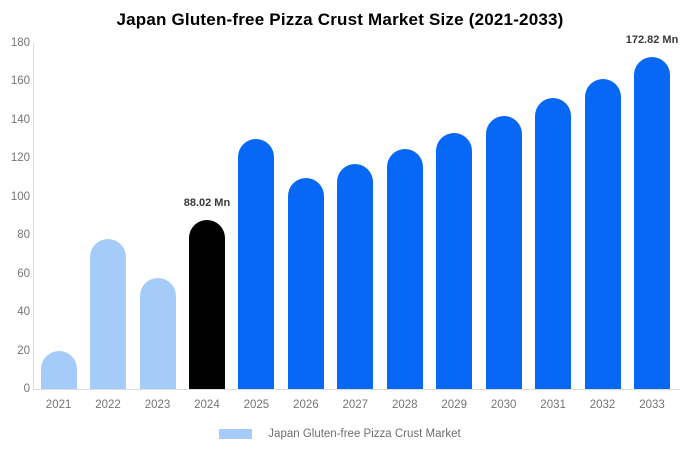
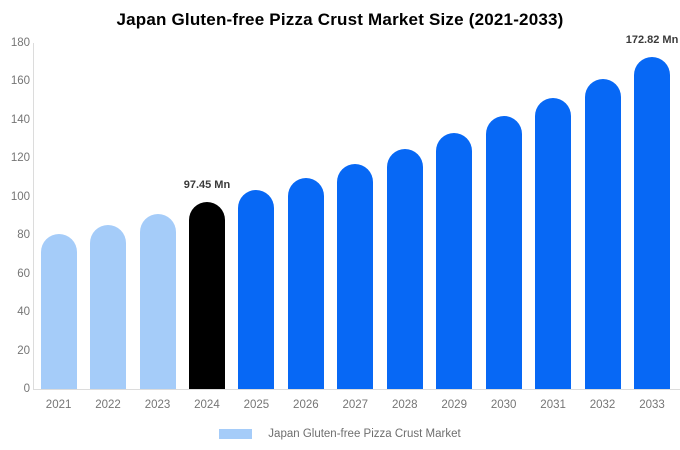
2021: 20 -> 80
2022: 78 -> 86
2023: 58 -> 91
2024: 88.02 -> 97.45
2025: 130 -> 104
